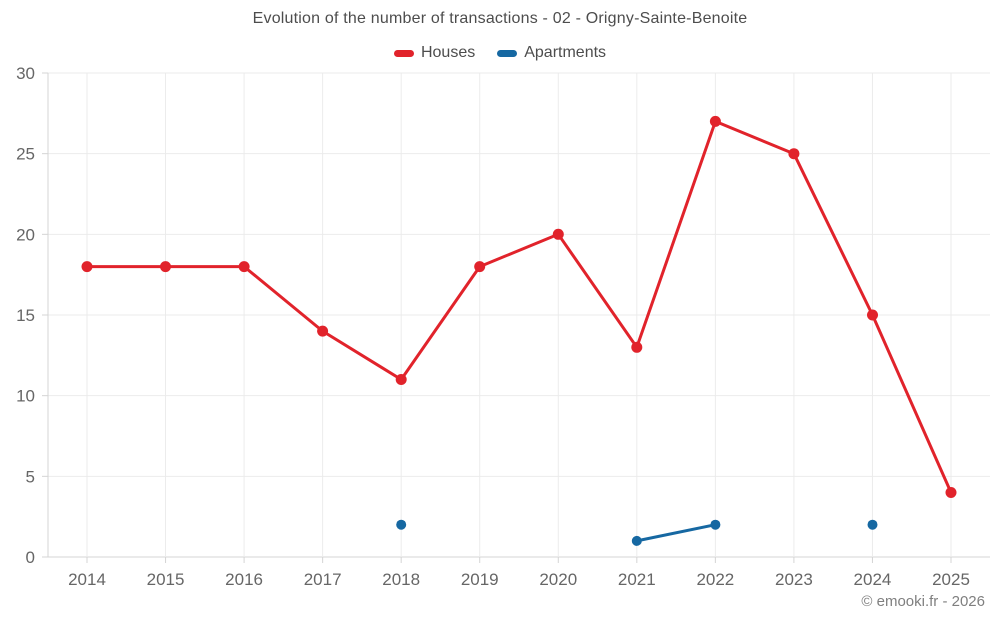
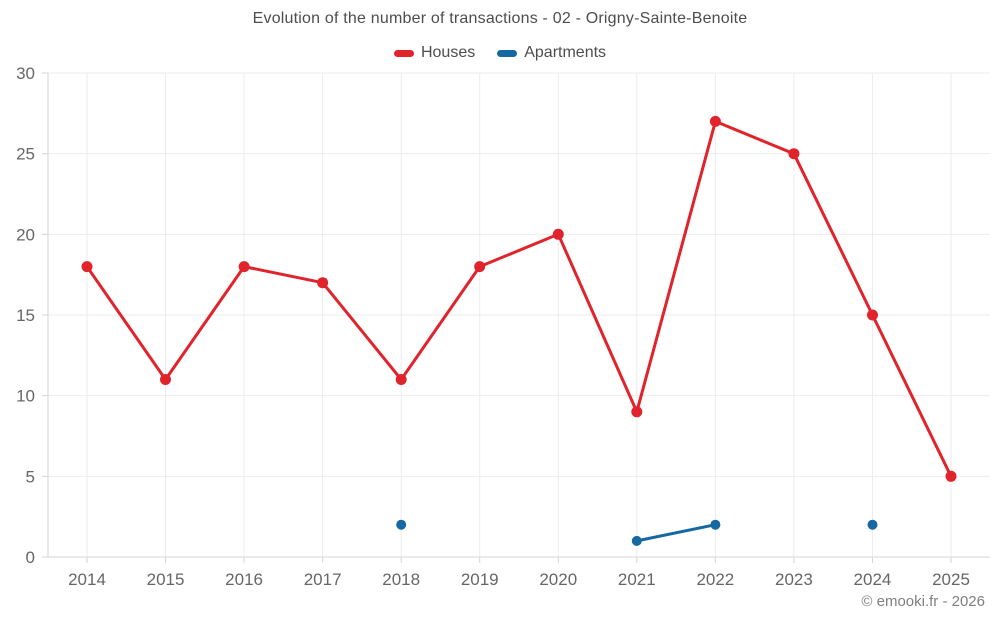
Houses/2015: 18 -> 11
Houses/2017: 14 -> 17
Houses/2021: 13 -> 9
Houses/2025: 4 -> 5
